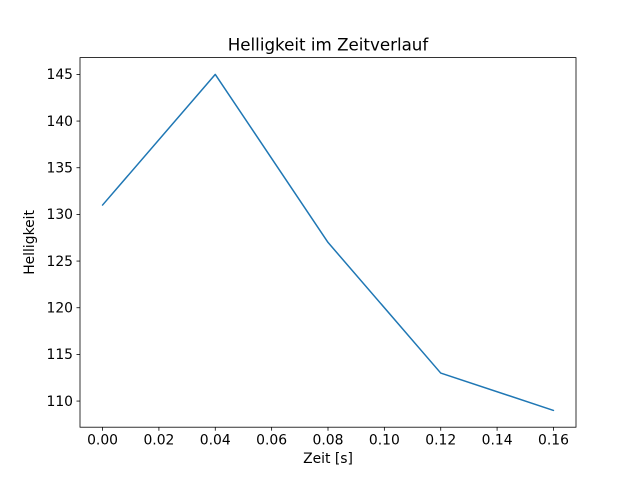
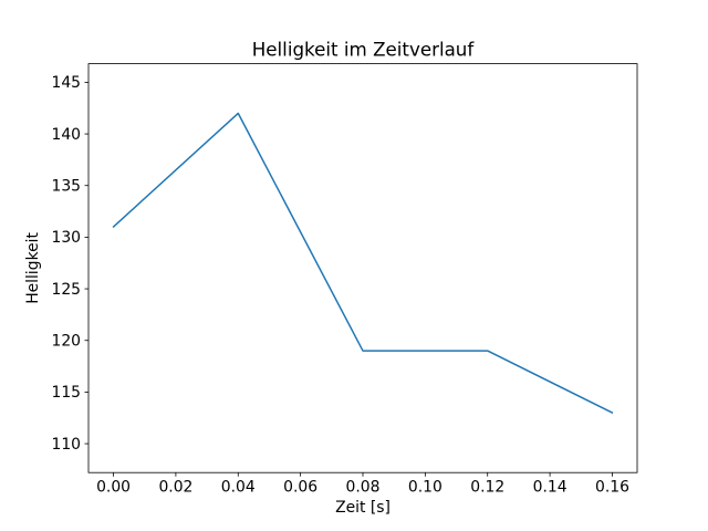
0.04: 145 -> 142
0.08: 127 -> 119
0.12: 113 -> 119
0.16: 109 -> 113
